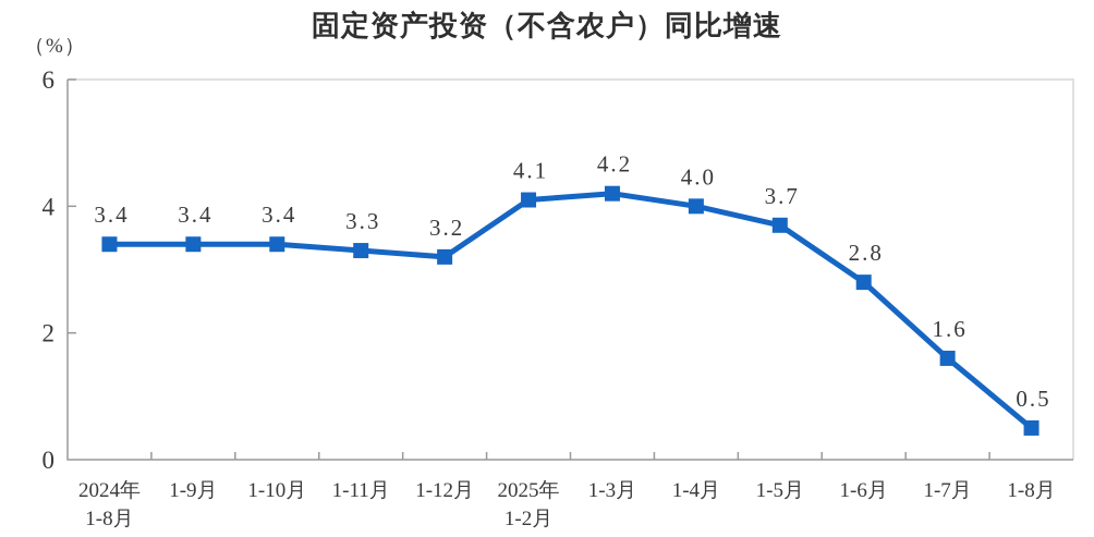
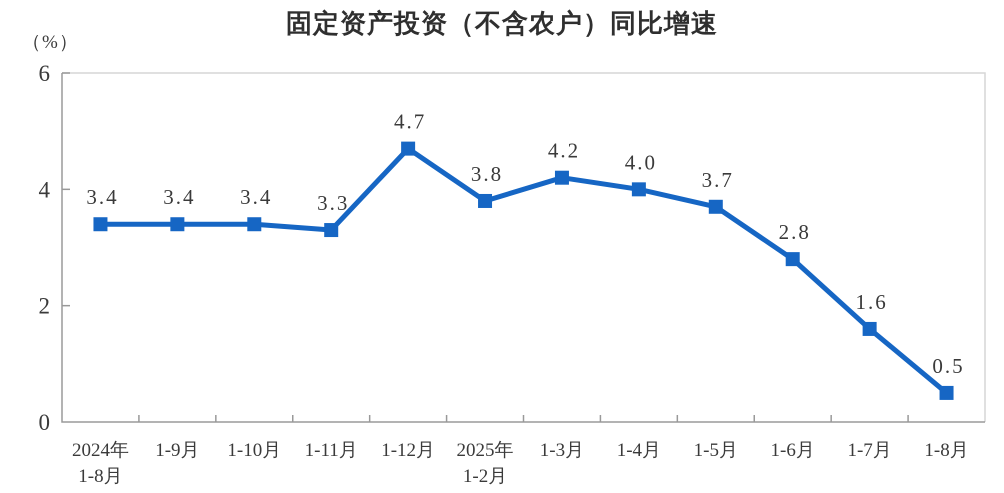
1-12月: 3.2 -> 4.7
2025年 1-2月: 4.1 -> 3.8
